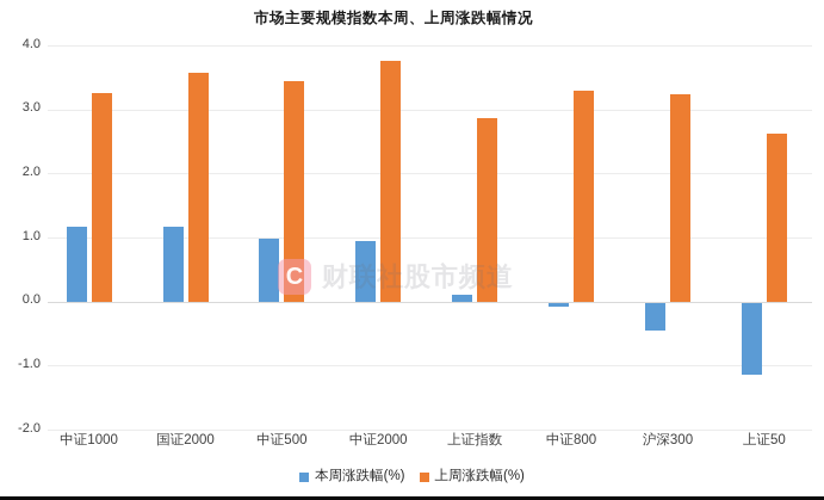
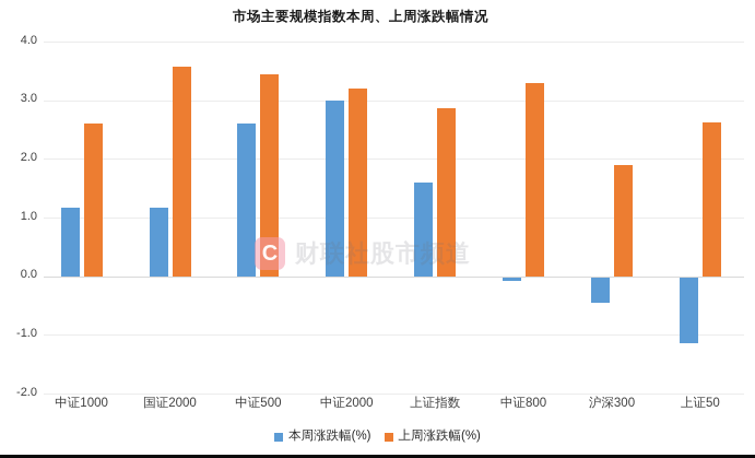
上周涨跌幅(%)/中证1000: 3.2 -> 2.6
本周涨跌幅(%)/中证500: 1.0 -> 2.6
本周涨跌幅(%)/中证2000: 0.9 -> 3.0
上周涨跌幅(%)/中证2000: 3.8 -> 3.2
本周涨跌幅(%)/上证指数: 0.1 -> 1.6
上周涨跌幅(%)/沪深300: 3.2 -> 1.9
